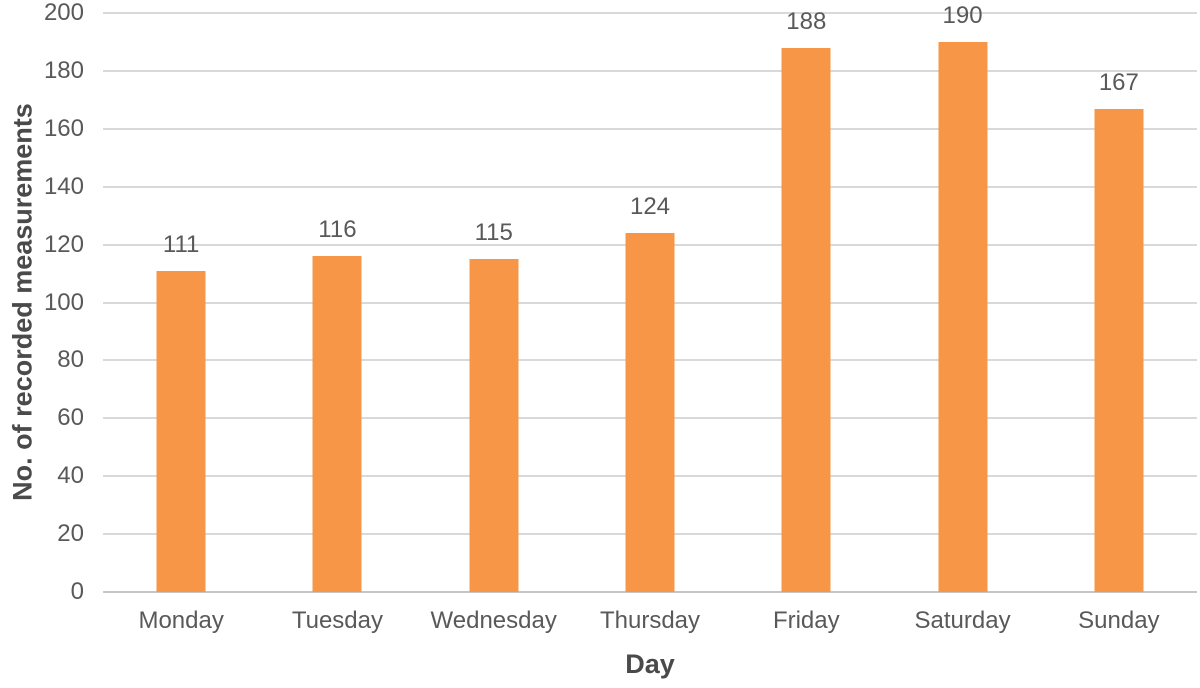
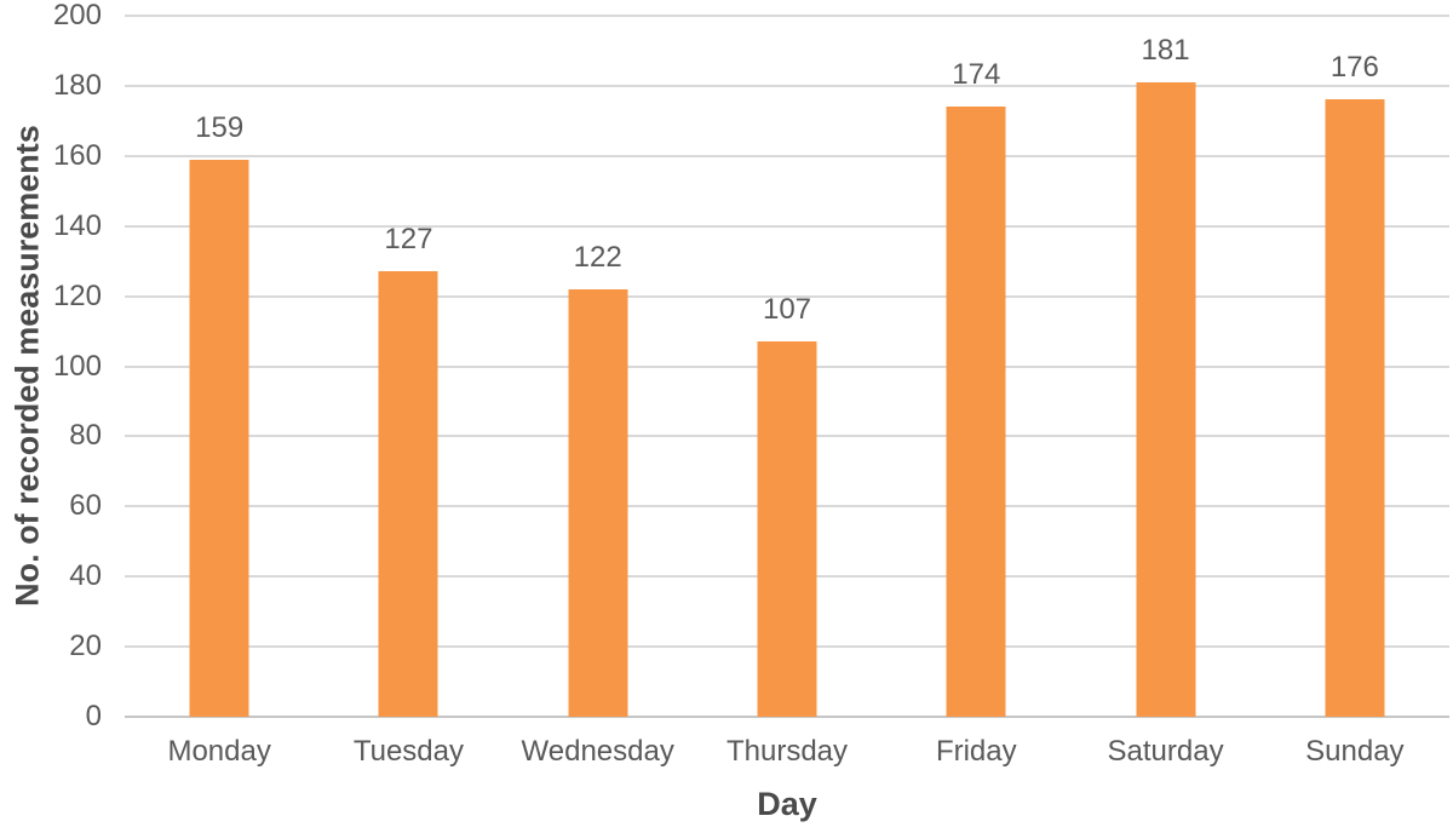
Monday: 111 -> 159
Tuesday: 116 -> 127
Wednesday: 115 -> 122
Thursday: 124 -> 107
Friday: 188 -> 174
Saturday: 190 -> 181
Sunday: 167 -> 176
